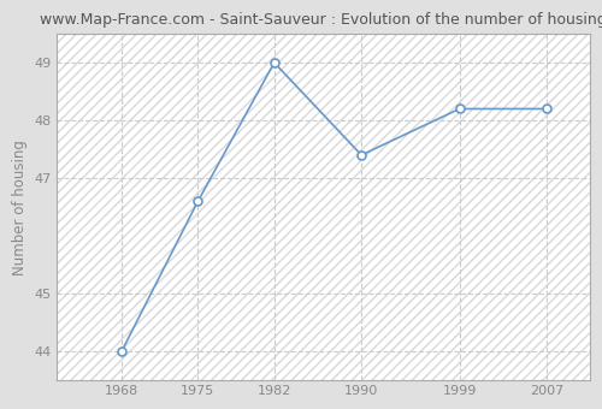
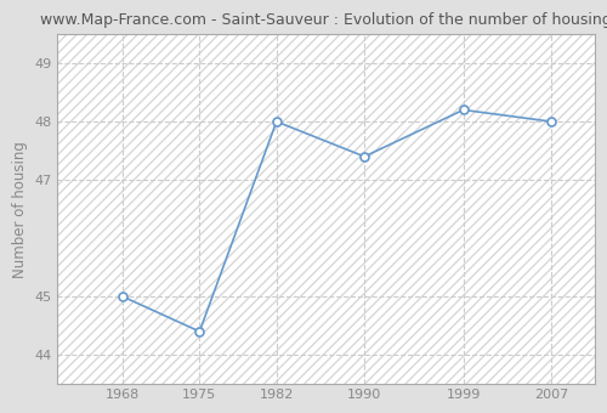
1968: 44.0 -> 45.0
1975: 46.6 -> 44.4
1982: 49.0 -> 48.0
2007: 48.2 -> 48.0
